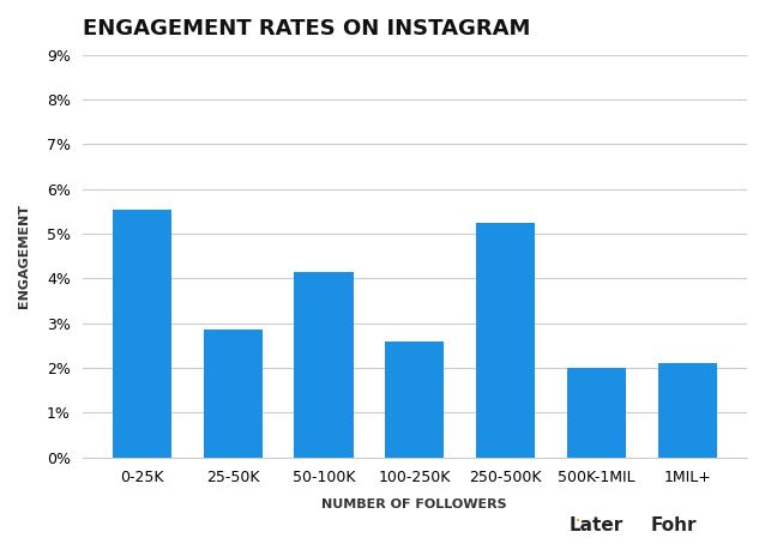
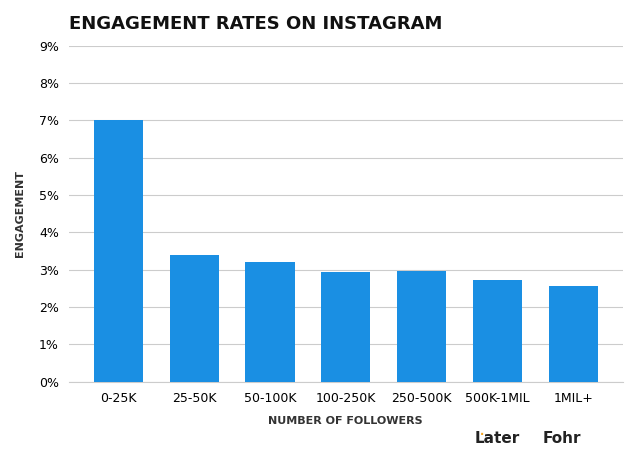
0-25K: 5.55% -> 7.00%
25-50K: 2.85% -> 3.40%
50-100K: 4.15% -> 3.20%
100-250K: 2.60% -> 2.95%
250-500K: 5.25% -> 2.97%
500K-1MIL: 2.00% -> 2.72%
1MIL+: 2.10% -> 2.57%
